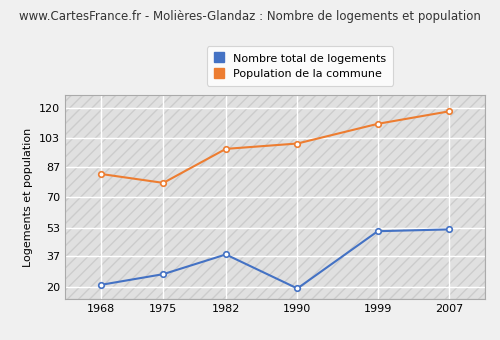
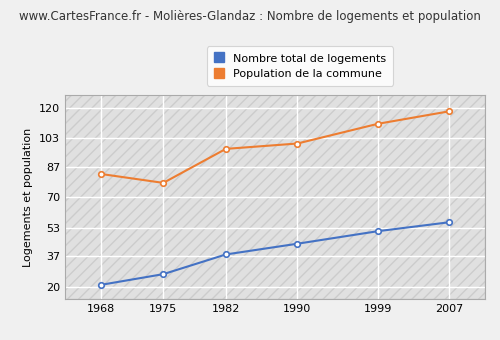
Nombre total de logements/1990: 19 -> 44
Nombre total de logements/2007: 52 -> 56
